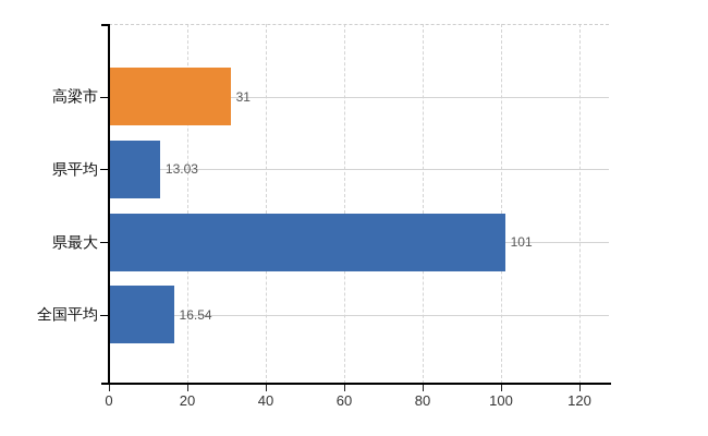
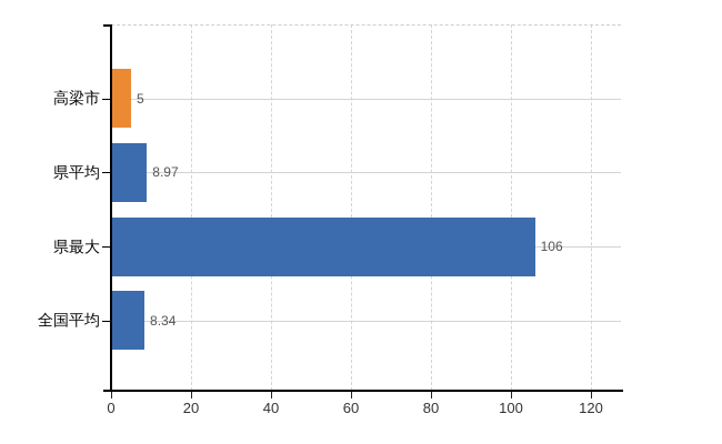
高梁市: 31 -> 5
県平均: 13.03 -> 8.97
県最大: 101 -> 106
全国平均: 16.54 -> 8.34
